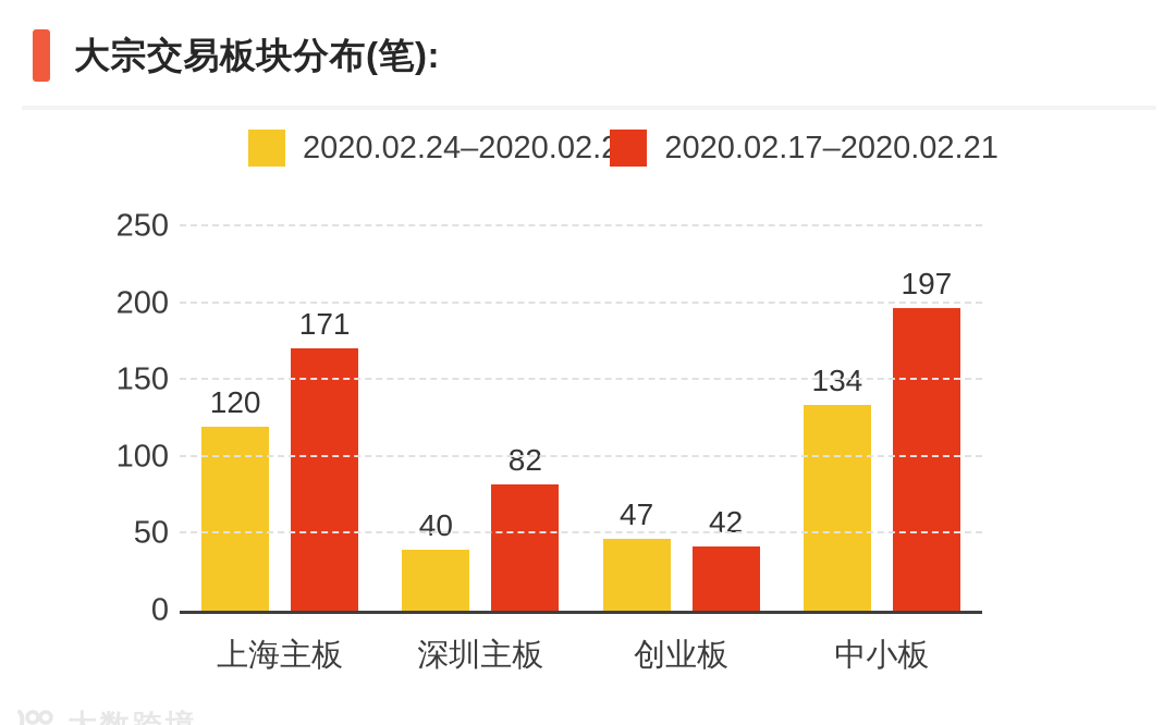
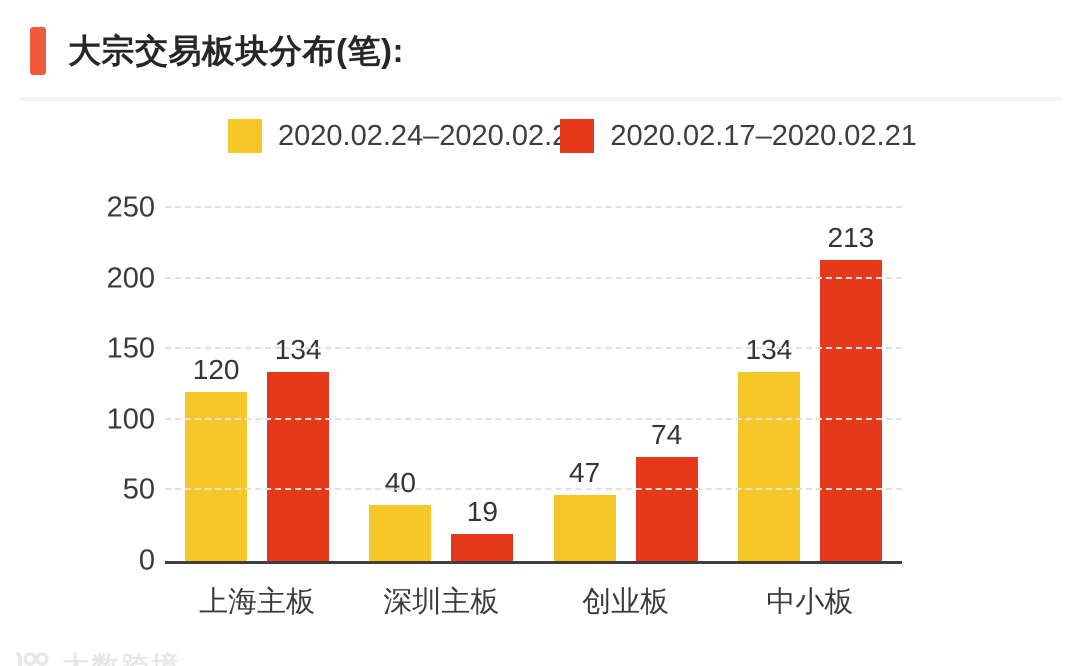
2020.02.17–2020.02.21/上海主板: 171 -> 134
2020.02.17–2020.02.21/深圳主板: 82 -> 19
2020.02.17–2020.02.21/创业板: 42 -> 74
2020.02.17–2020.02.21/中小板: 197 -> 213
